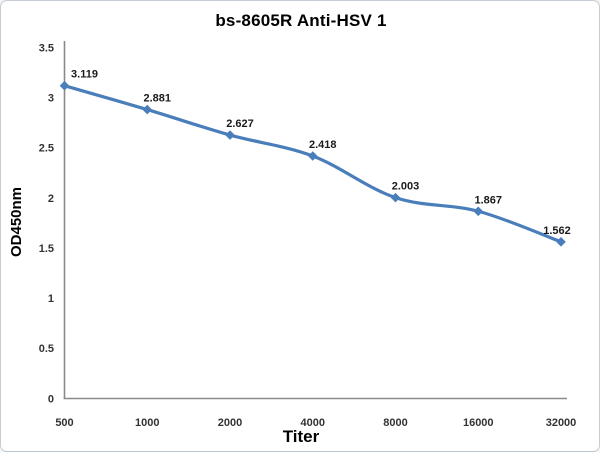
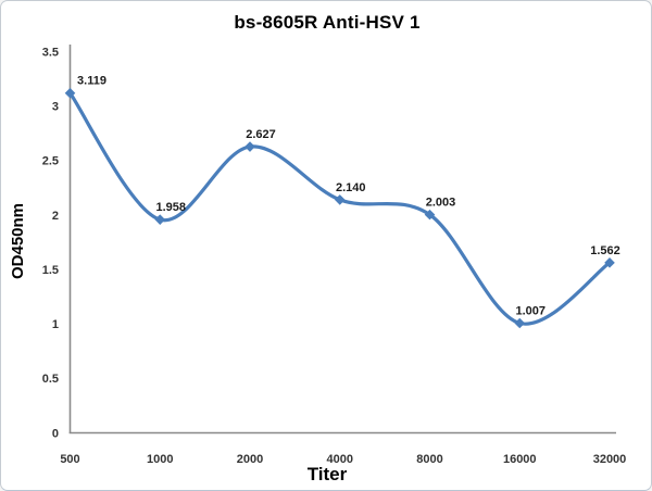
1000: 2.881 -> 1.958
4000: 2.418 -> 2.140
16000: 1.867 -> 1.007
